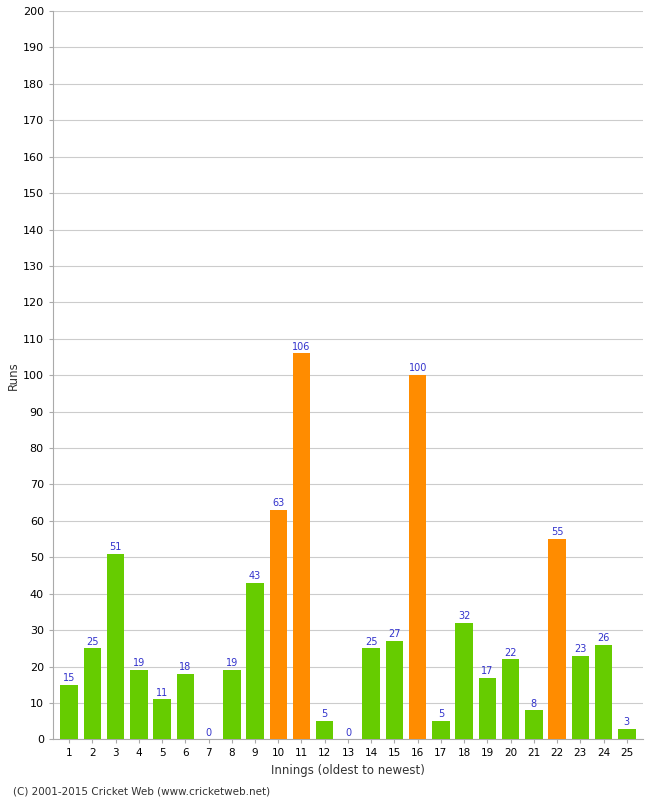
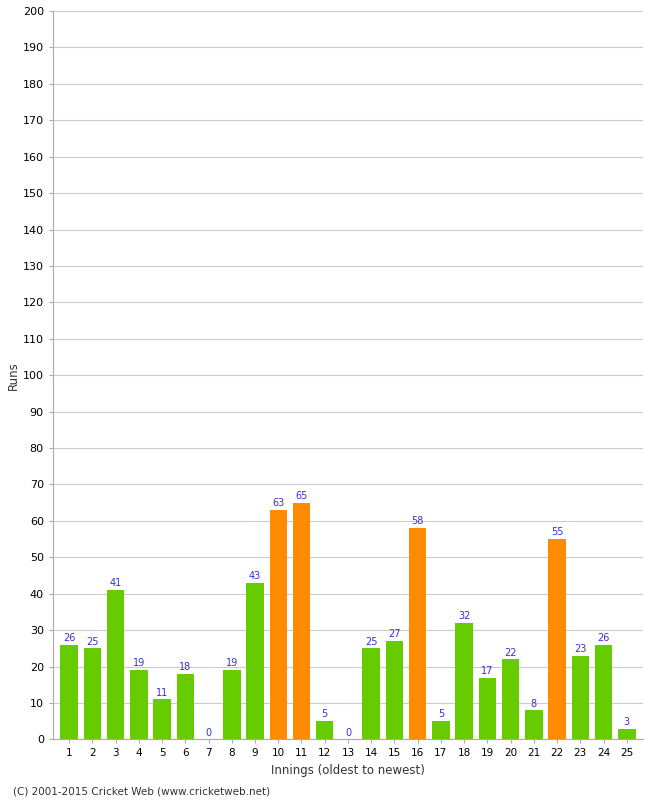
1: 15 -> 26
3: 51 -> 41
11: 106 -> 65
16: 100 -> 58
